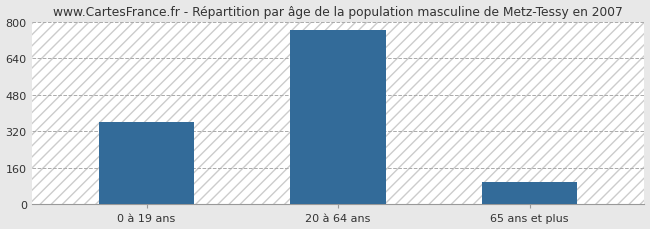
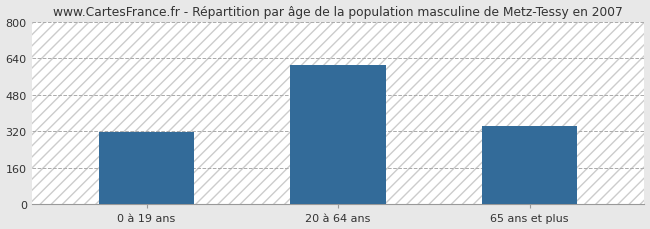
0 à 19 ans: 360 -> 315
20 à 64 ans: 762 -> 610
65 ans et plus: 100 -> 345
